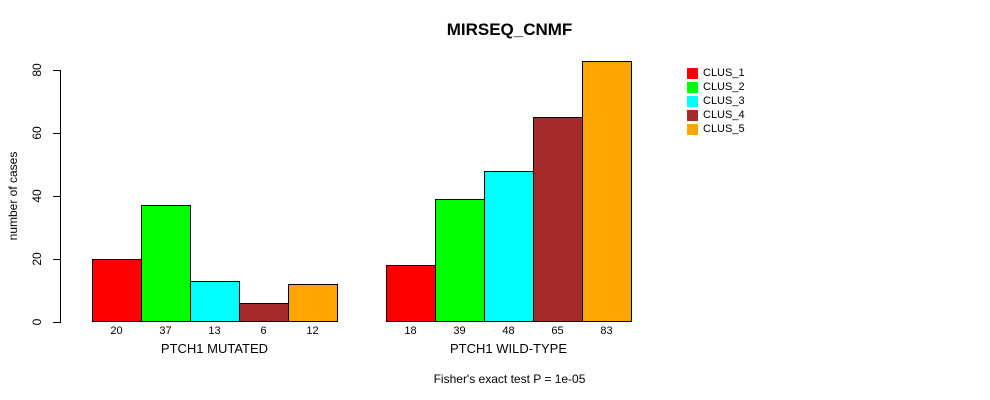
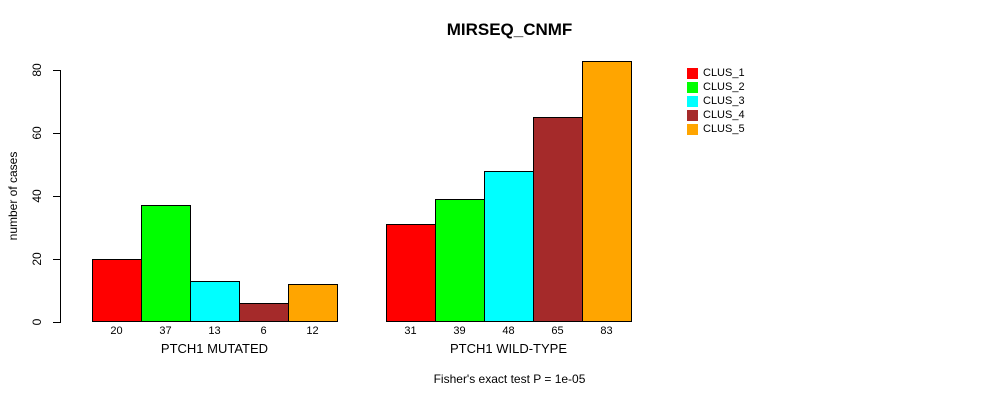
CLUS_1/PTCH1 WILD-TYPE: 18 -> 31
